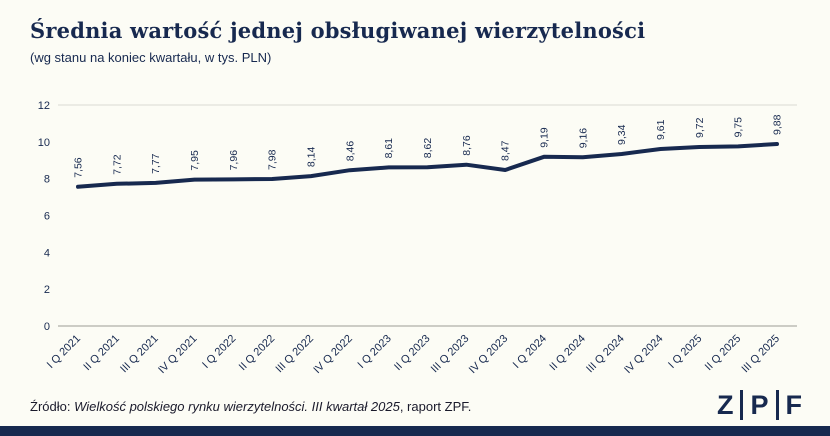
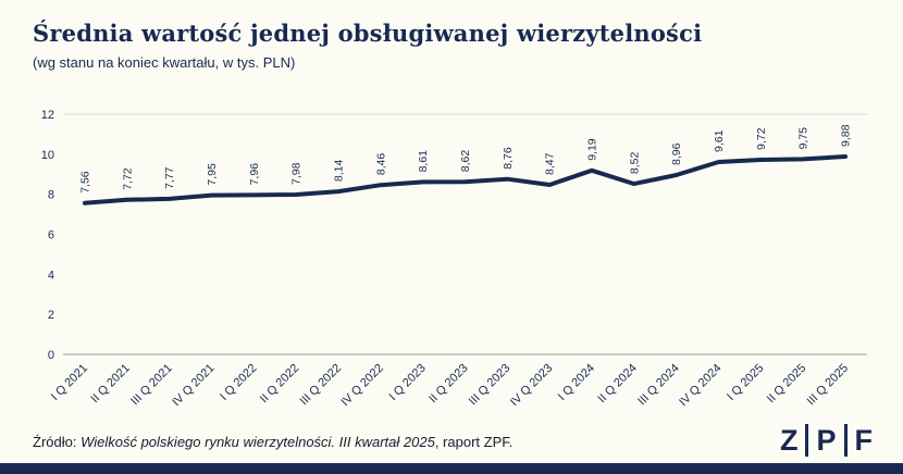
II Q 2024: 9,16 -> 8,52
III Q 2024: 9,34 -> 8,96
